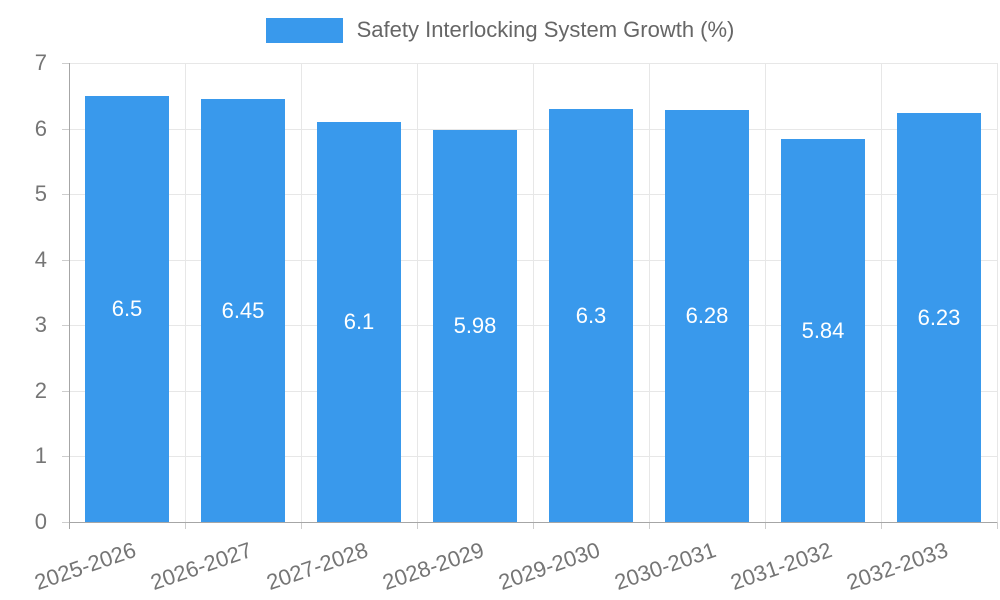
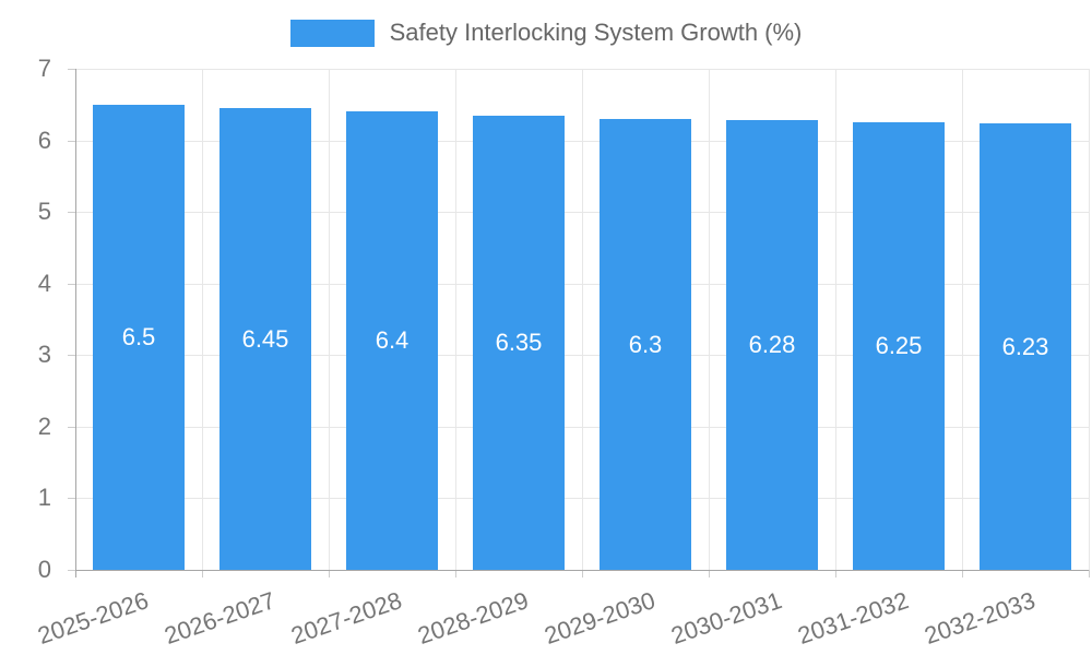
2027-2028: 6.1 -> 6.4
2028-2029: 5.98 -> 6.35
2031-2032: 5.84 -> 6.25
